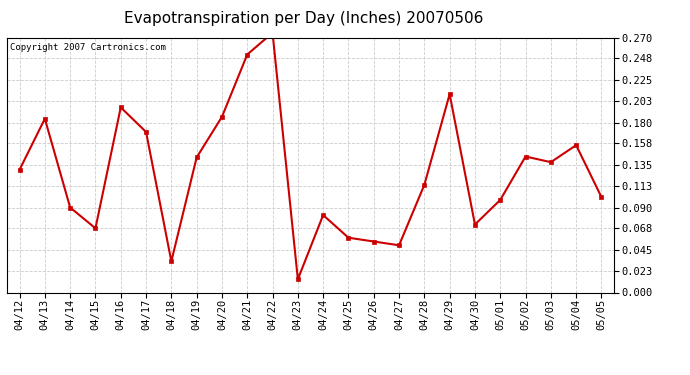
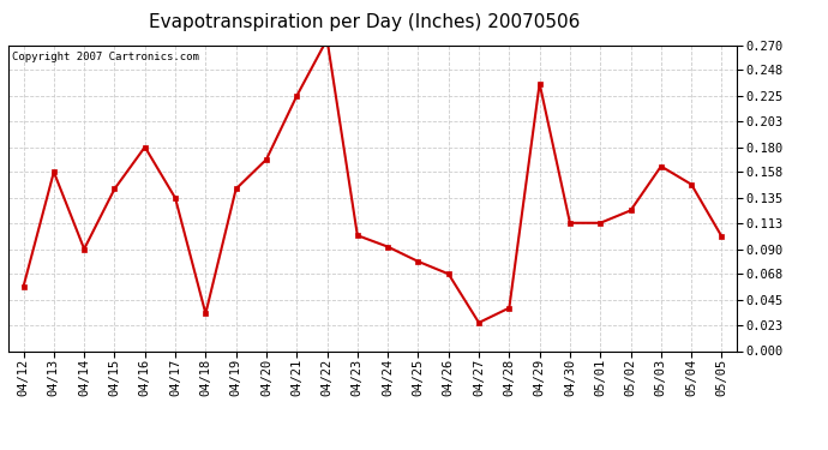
04/12: 0.130 -> 0.057
04/13: 0.184 -> 0.158
04/15: 0.068 -> 0.143
04/16: 0.196 -> 0.180
04/17: 0.170 -> 0.135
04/20: 0.186 -> 0.169
04/21: 0.252 -> 0.225
04/23: 0.014 -> 0.102
04/24: 0.082 -> 0.092
04/25: 0.058 -> 0.079
04/26: 0.054 -> 0.068
04/27: 0.050 -> 0.025
04/28: 0.114 -> 0.038
04/29: 0.210 -> 0.236
04/30: 0.072 -> 0.113
05/01: 0.098 -> 0.113
05/02: 0.144 -> 0.124
05/03: 0.138 -> 0.163
05/04: 0.156 -> 0.147
